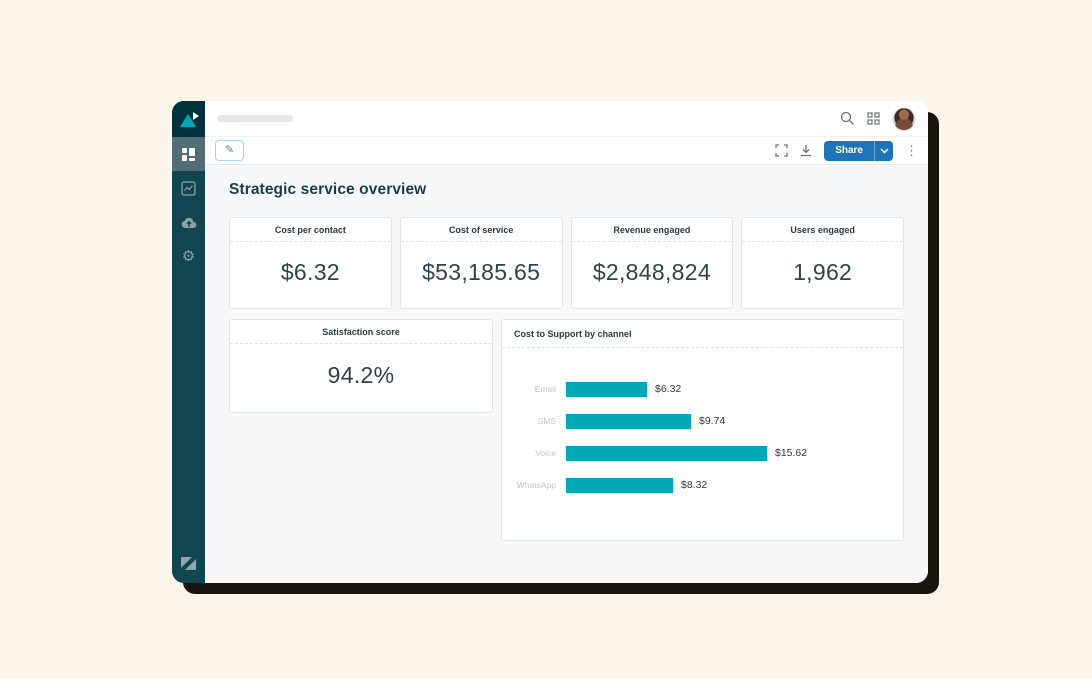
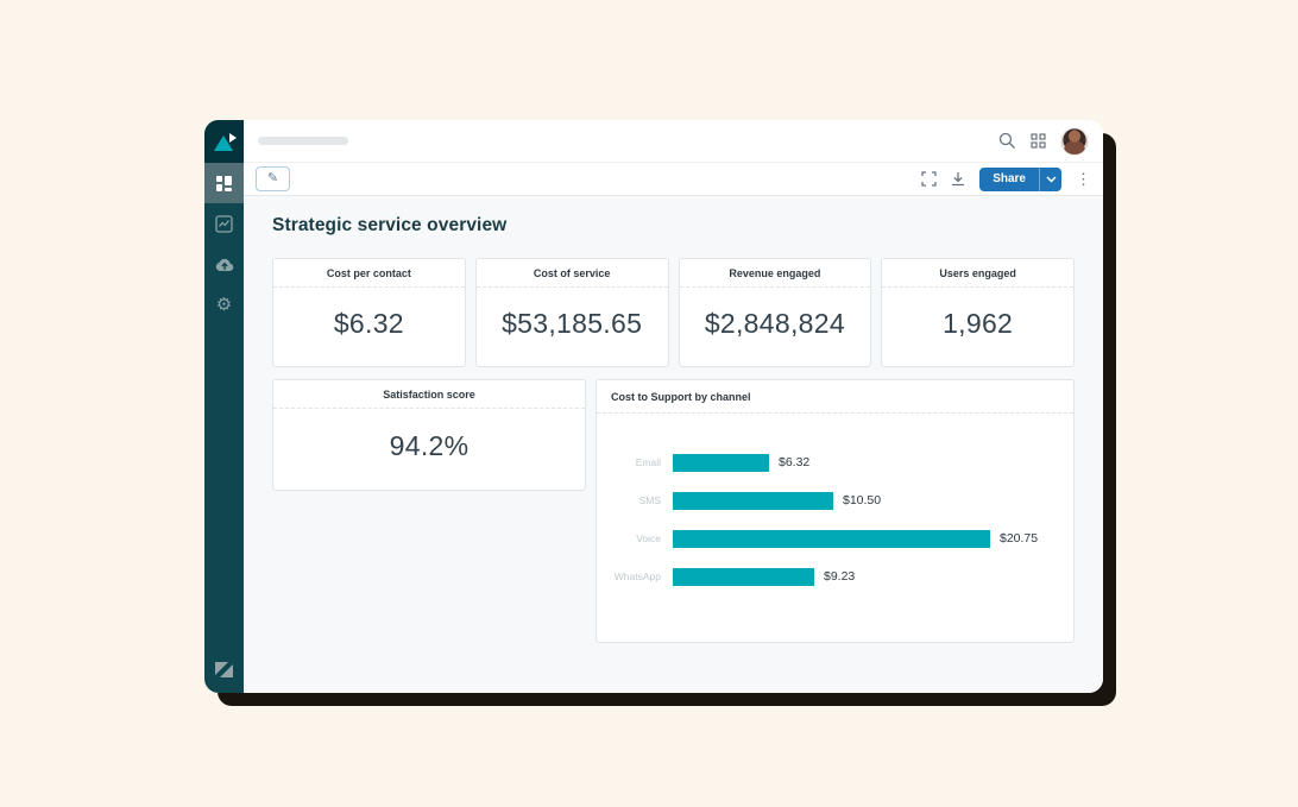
SMS: $9.74 -> $10.50
Voice: $15.62 -> $20.75
WhatsApp: $8.32 -> $9.23
